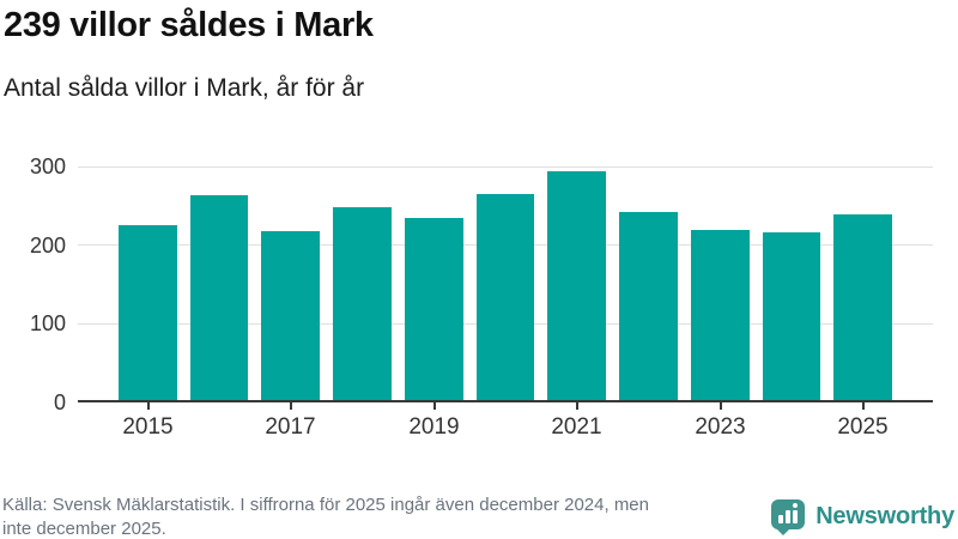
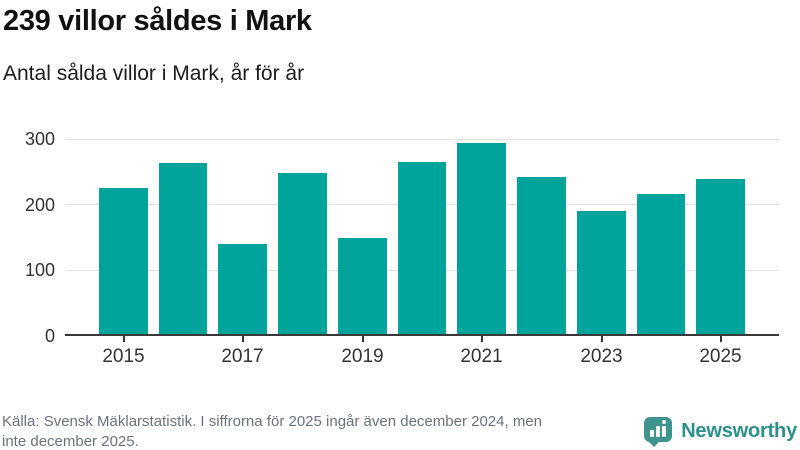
2017: 220 -> 140
2019: 230 -> 150
2023: 220 -> 190
